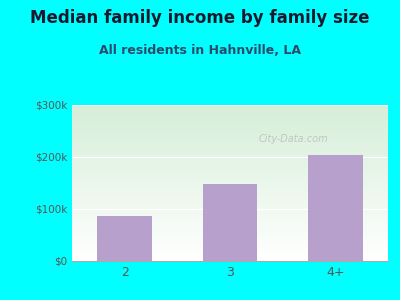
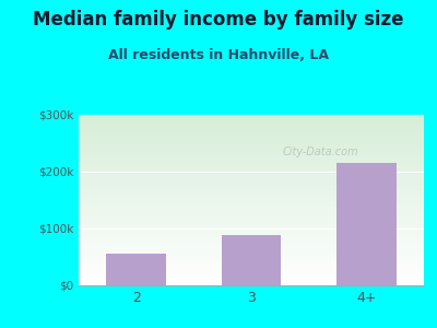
2: $86k -> $55k
3: $148k -> $88k
4+: $204k -> $215k
